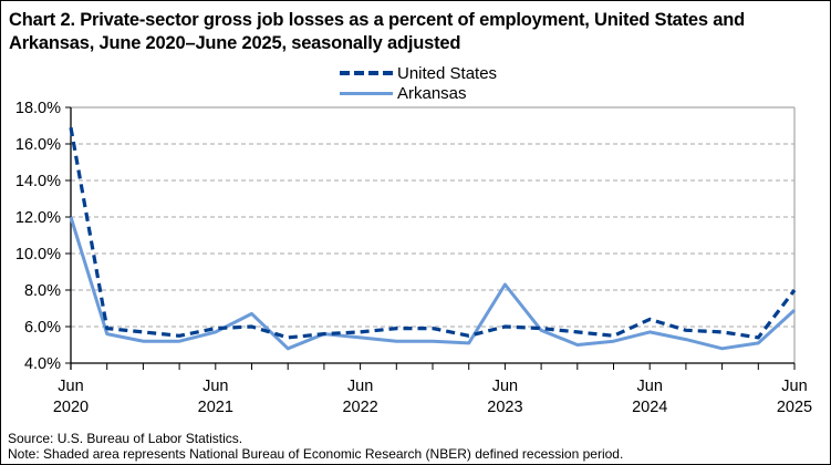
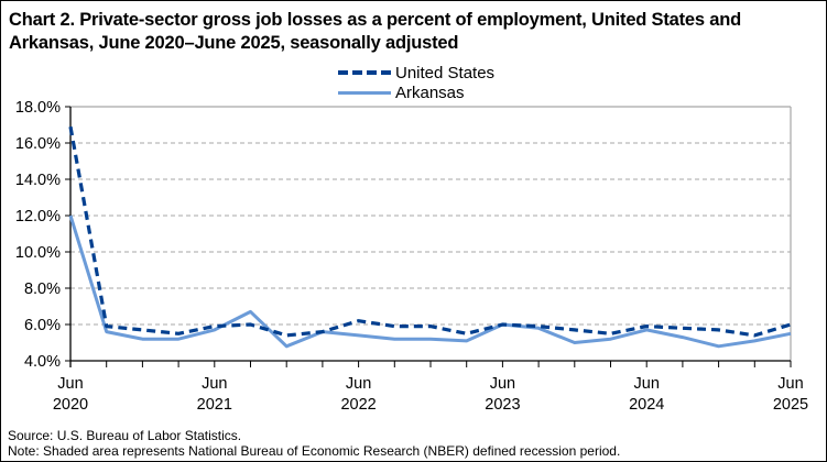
United States/Jun 2022: 5.7% -> 6.2%
Arkansas/Jun 2023: 8.3% -> 6.0%
United States/Jun 2024: 6.4% -> 5.9%
United States/Jun 2025: 8.0% -> 6.0%
Arkansas/Jun 2025: 6.9% -> 5.5%
